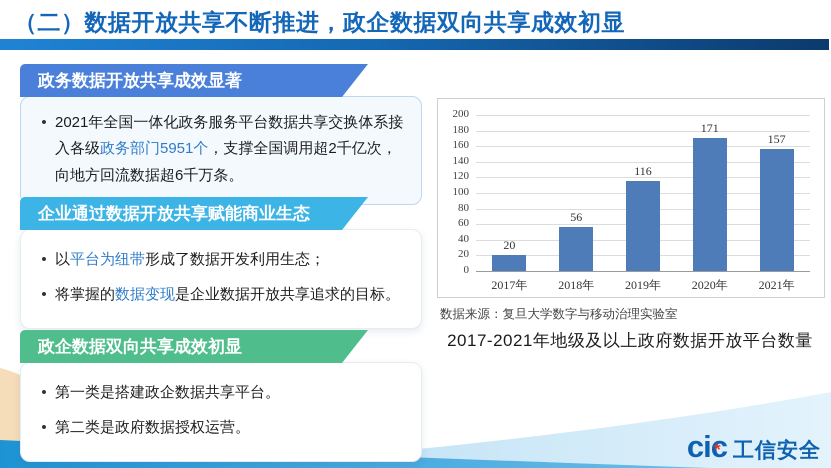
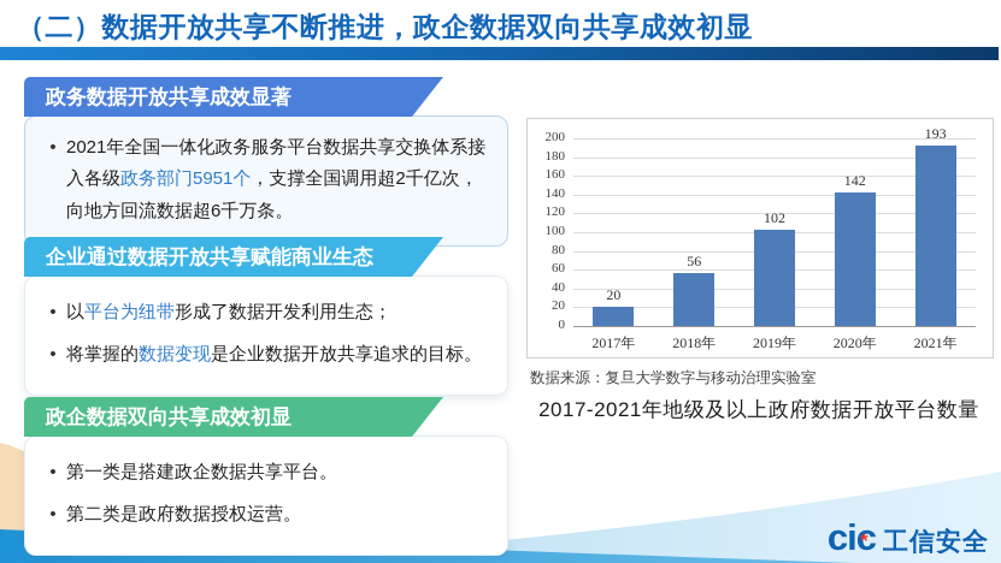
2019年: 116 -> 102
2020年: 171 -> 142
2021年: 157 -> 193
